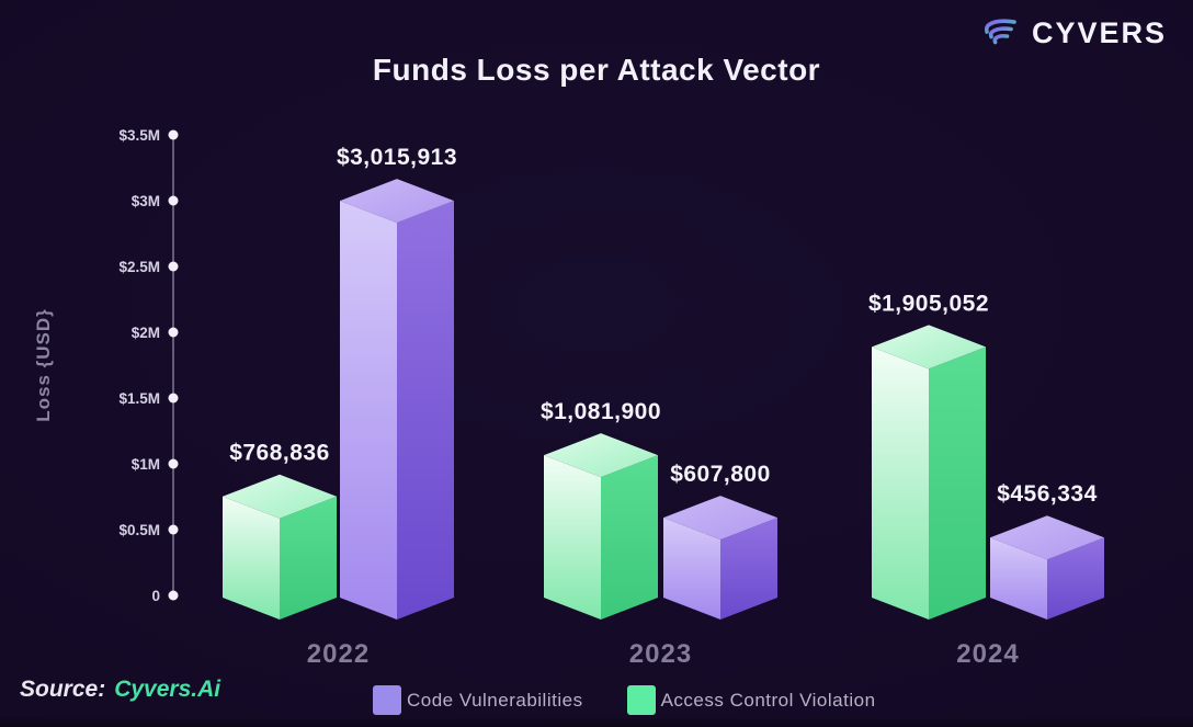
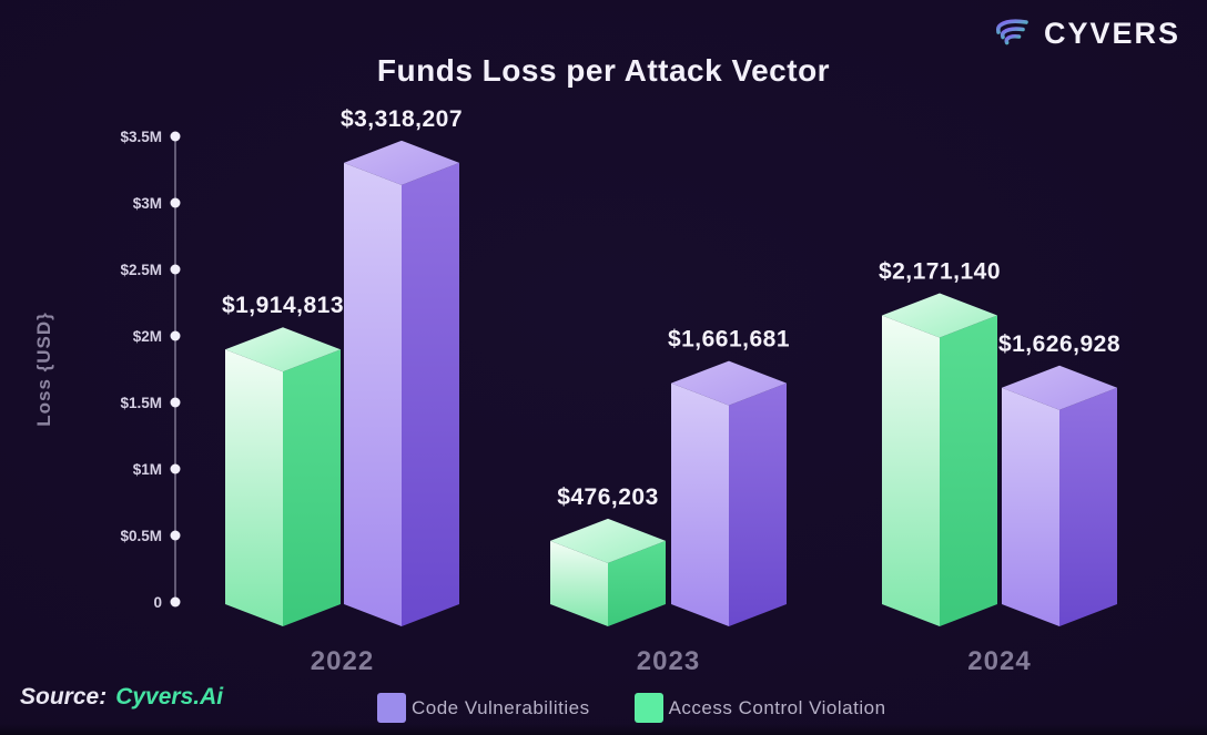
Access Control Violation/2022: $768,836 -> $1,914,813
Code Vulnerabilities/2022: $3,015,913 -> $3,318,207
Access Control Violation/2023: $1,081,900 -> $476,203
Code Vulnerabilities/2023: $607,800 -> $1,661,681
Access Control Violation/2024: $1,905,052 -> $2,171,140
Code Vulnerabilities/2024: $456,334 -> $1,626,928
